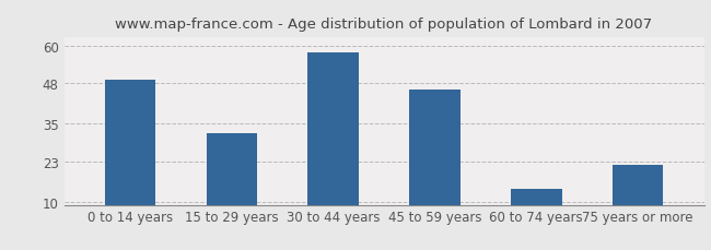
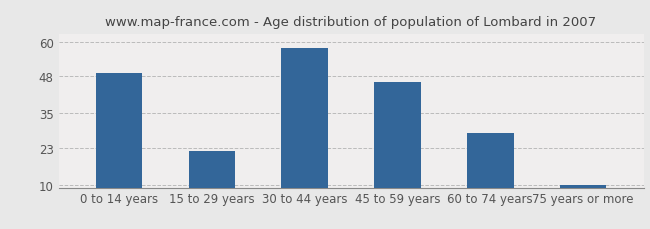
15 to 29 years: 32 -> 22
60 to 74 years: 14 -> 28
75 years or more: 22 -> 10
